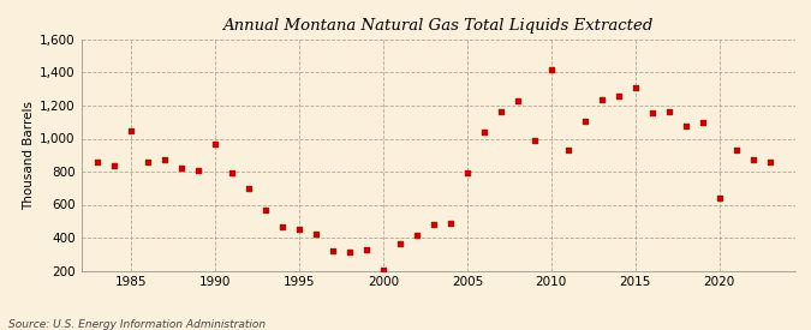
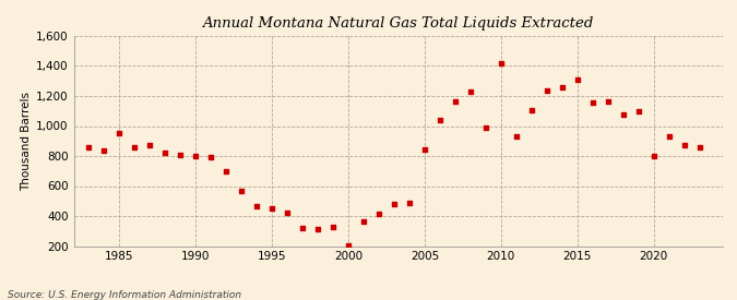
1985: 1,050 -> 950
1990: 970 -> 800
2005: 790 -> 840
2020: 640 -> 800
